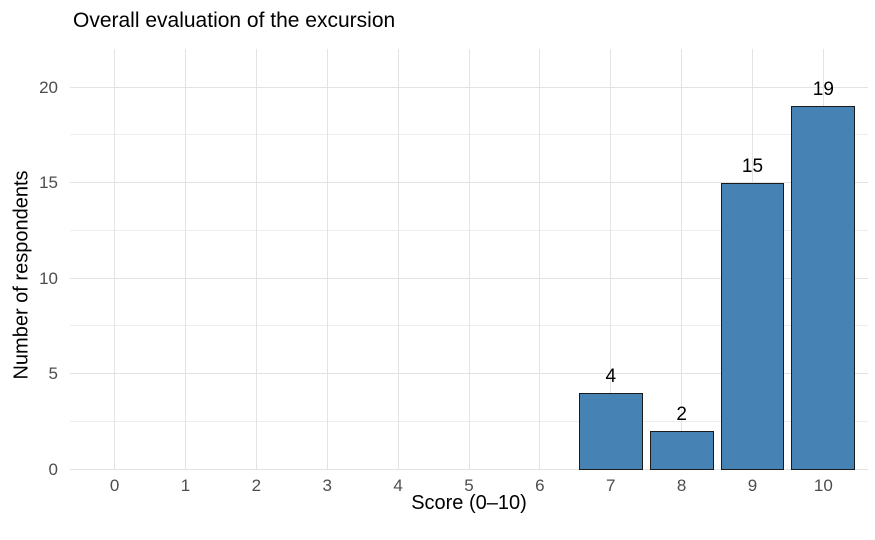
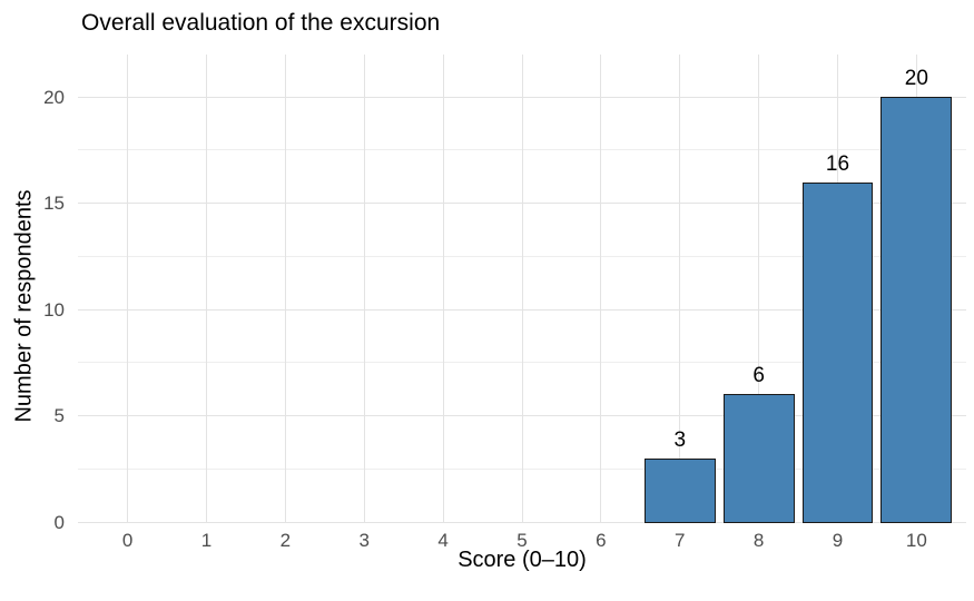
7: 4 -> 3
8: 2 -> 6
9: 15 -> 16
10: 19 -> 20
